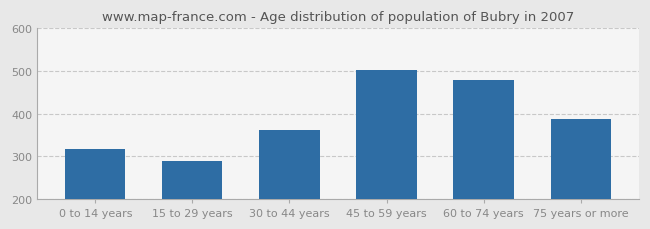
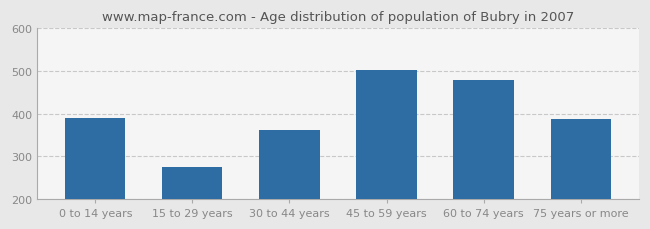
0 to 14 years: 316 -> 390
15 to 29 years: 289 -> 275
